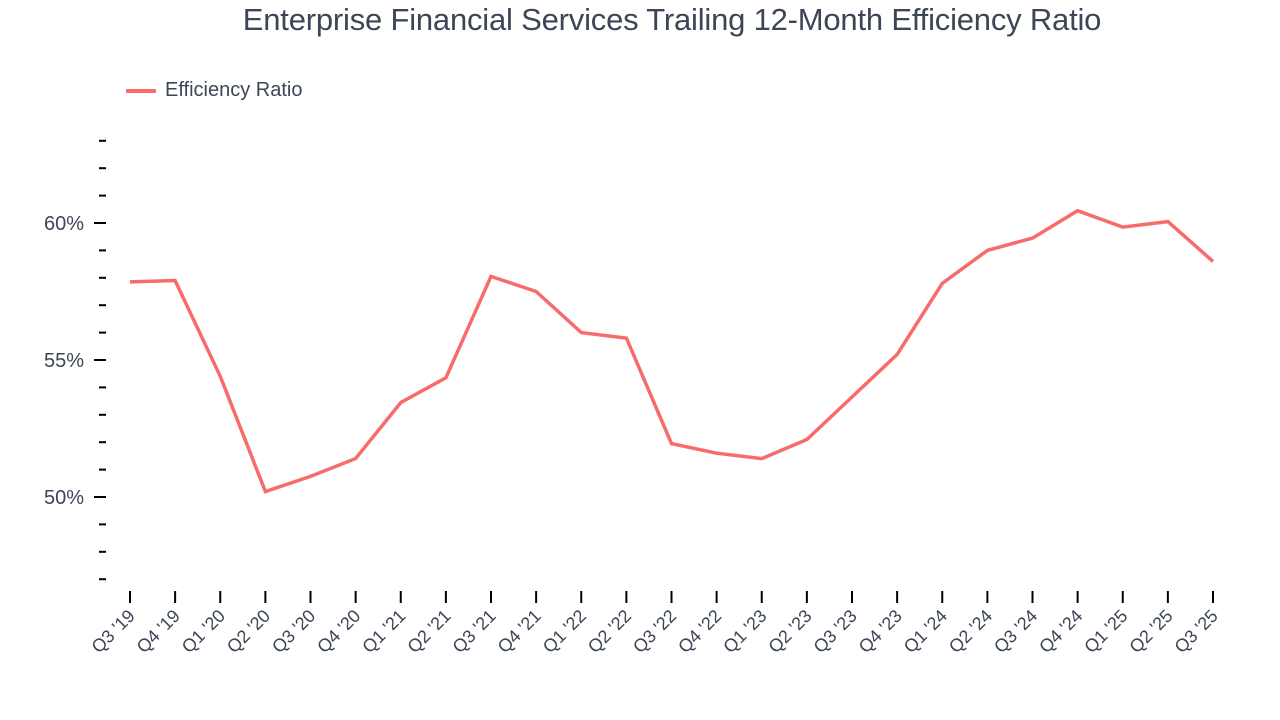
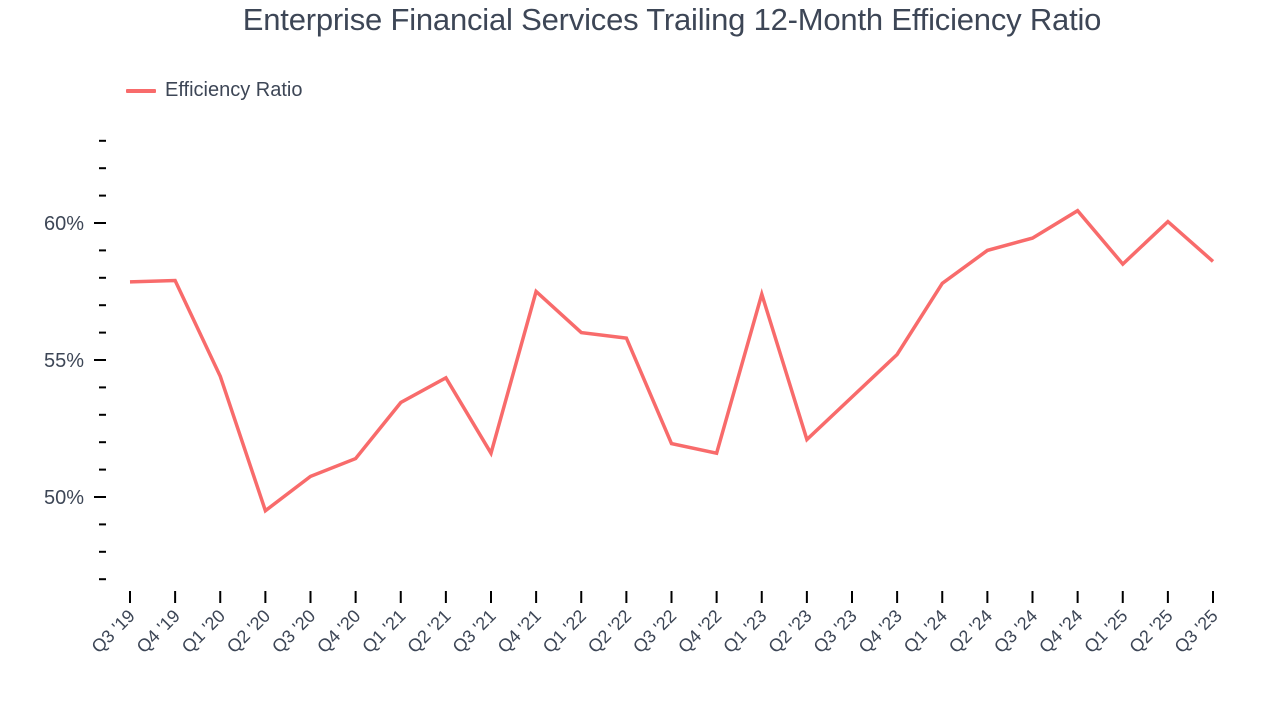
Q2 '20: 50.2% -> 49.5%
Q3 '21: 58.0% -> 51.6%
Q1 '23: 51.4% -> 57.4%
Q1 '25: 59.9% -> 58.5%
